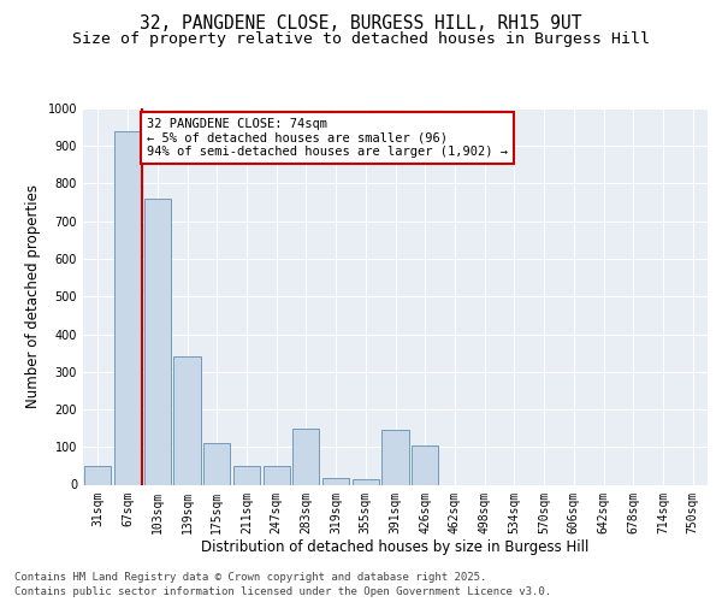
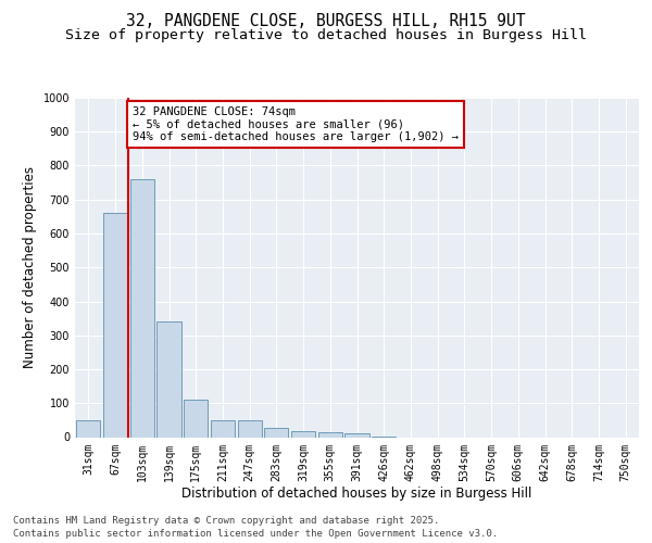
67sqm: 940 -> 660
283sqm: 150 -> 27
391sqm: 145 -> 10
426sqm: 105 -> 2
